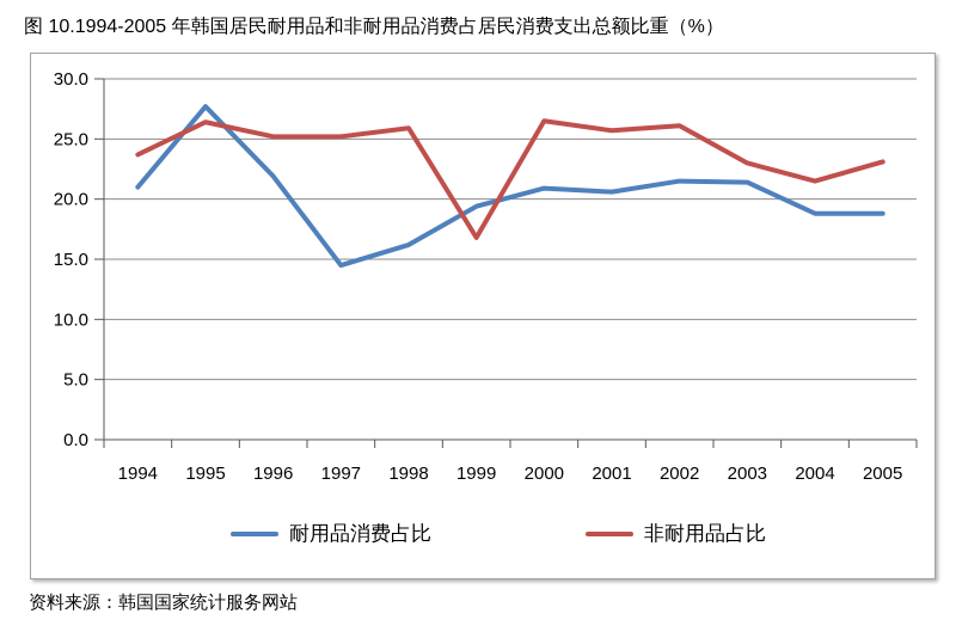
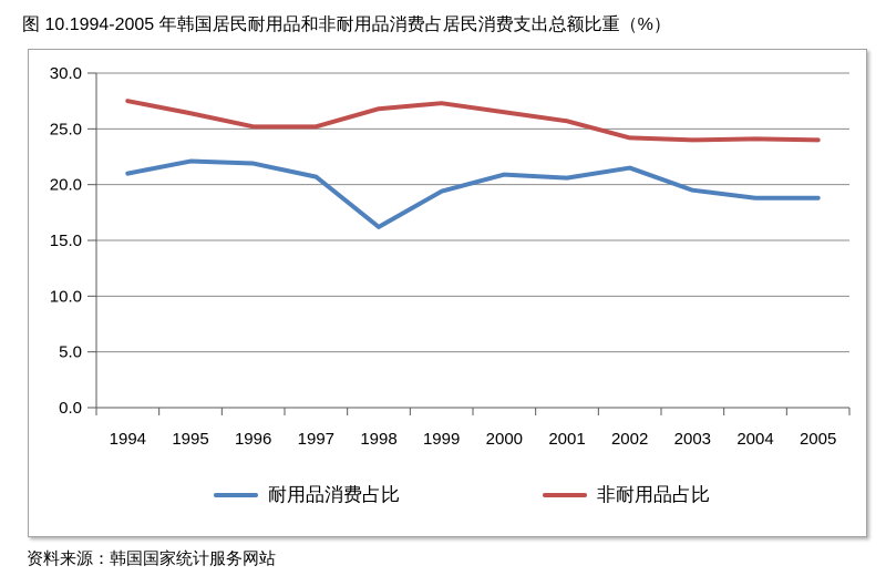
非耐用品占比/1994: 23.7 -> 27.5
耐用品消费占比/1995: 27.7 -> 22.1
耐用品消费占比/1997: 14.5 -> 20.7
非耐用品占比/1998: 25.9 -> 26.8
非耐用品占比/1999: 16.8 -> 27.3
非耐用品占比/2002: 26.1 -> 24.2
耐用品消费占比/2003: 21.4 -> 19.5
非耐用品占比/2003: 23.0 -> 24.0
非耐用品占比/2004: 21.5 -> 24.1
非耐用品占比/2005: 23.1 -> 24.0
